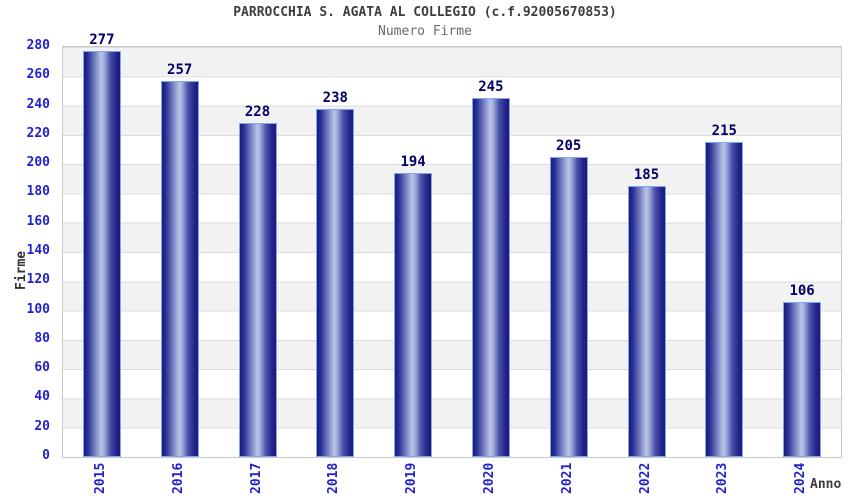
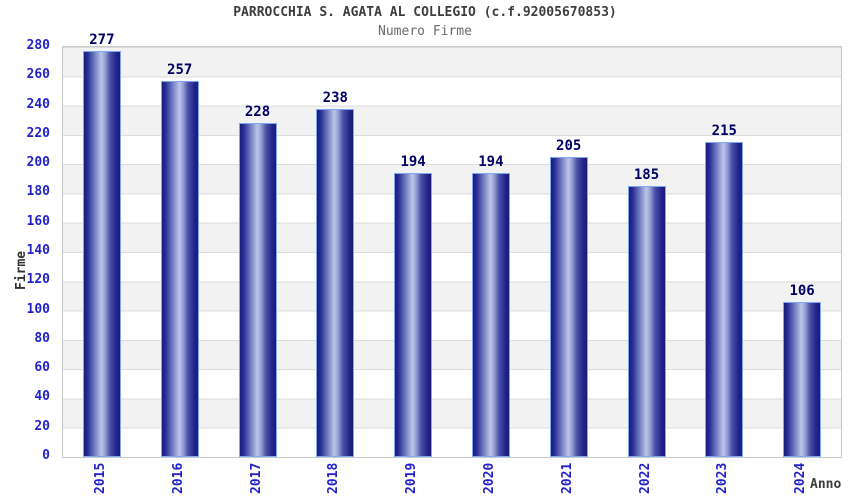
2020: 245 -> 194
